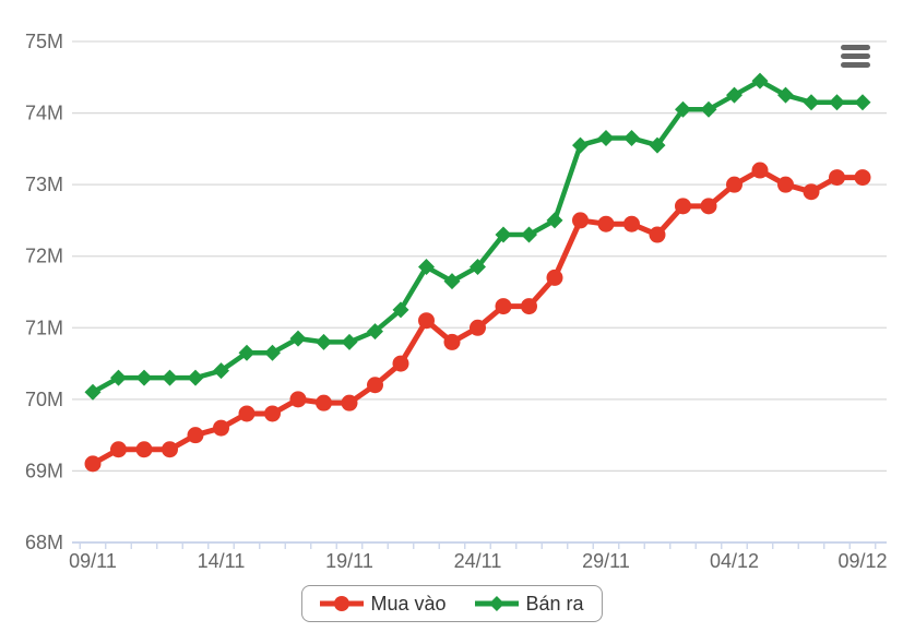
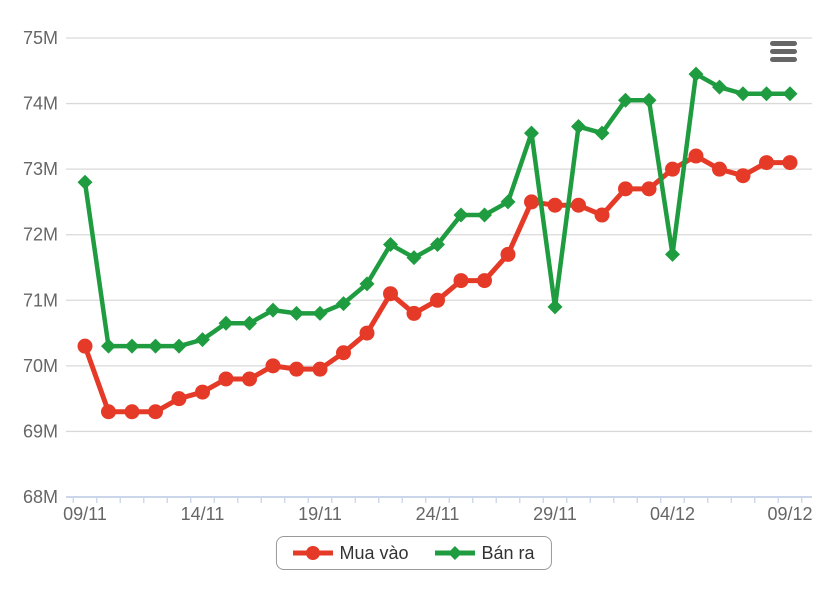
Mua vào/09/11: 69.1M -> 70.3M
Bán ra/09/11: 70.1M -> 72.8M
Bán ra/29/11: 73.7M -> 70.9M
Bán ra/04/12: 74.2M -> 71.7M
